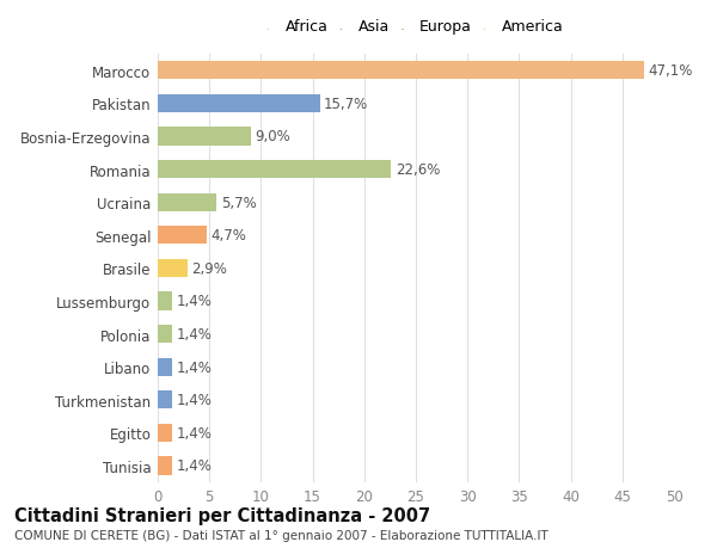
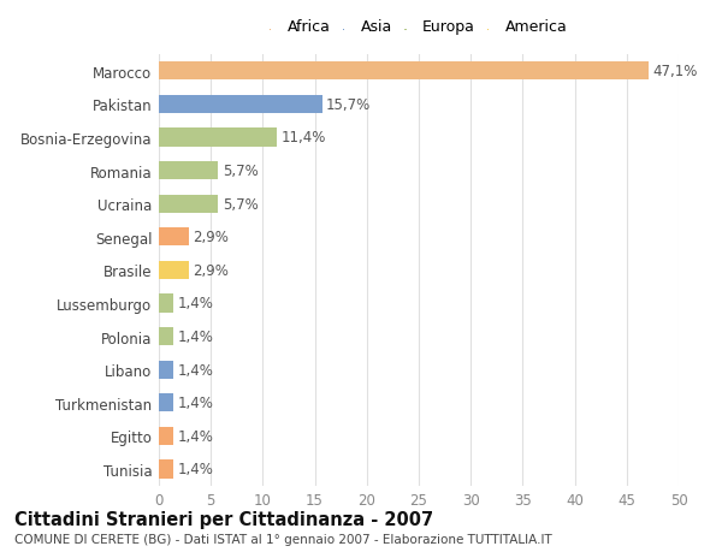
Bosnia-Erzegovina: 9,0% -> 11,4%
Romania: 22,6% -> 5,7%
Senegal: 4,7% -> 2,9%
